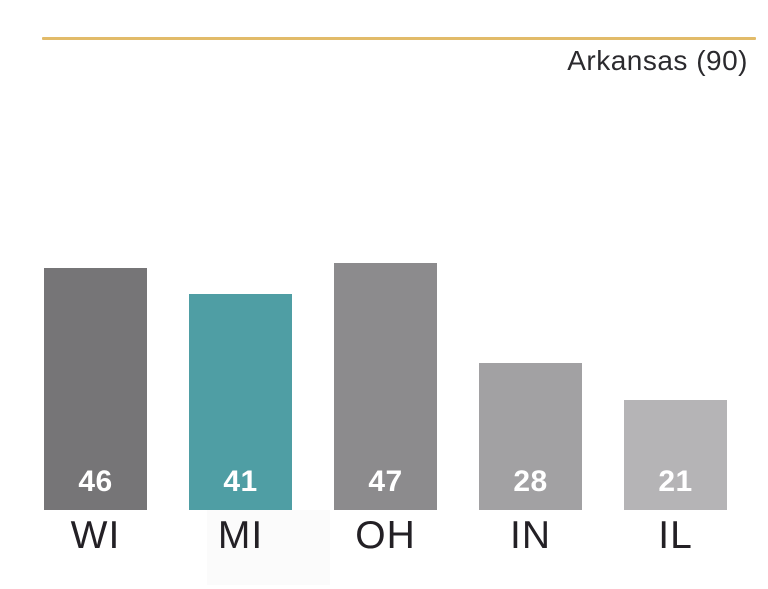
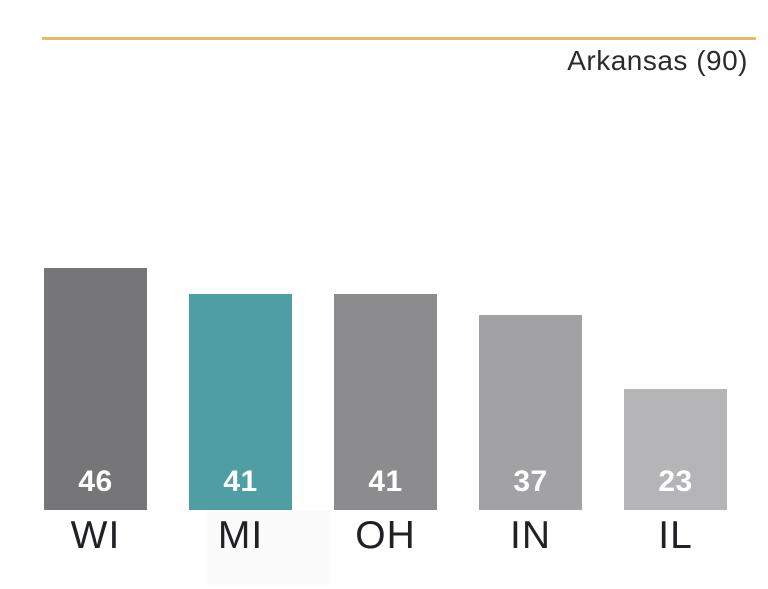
OH: 47 -> 41
IN: 28 -> 37
IL: 21 -> 23
